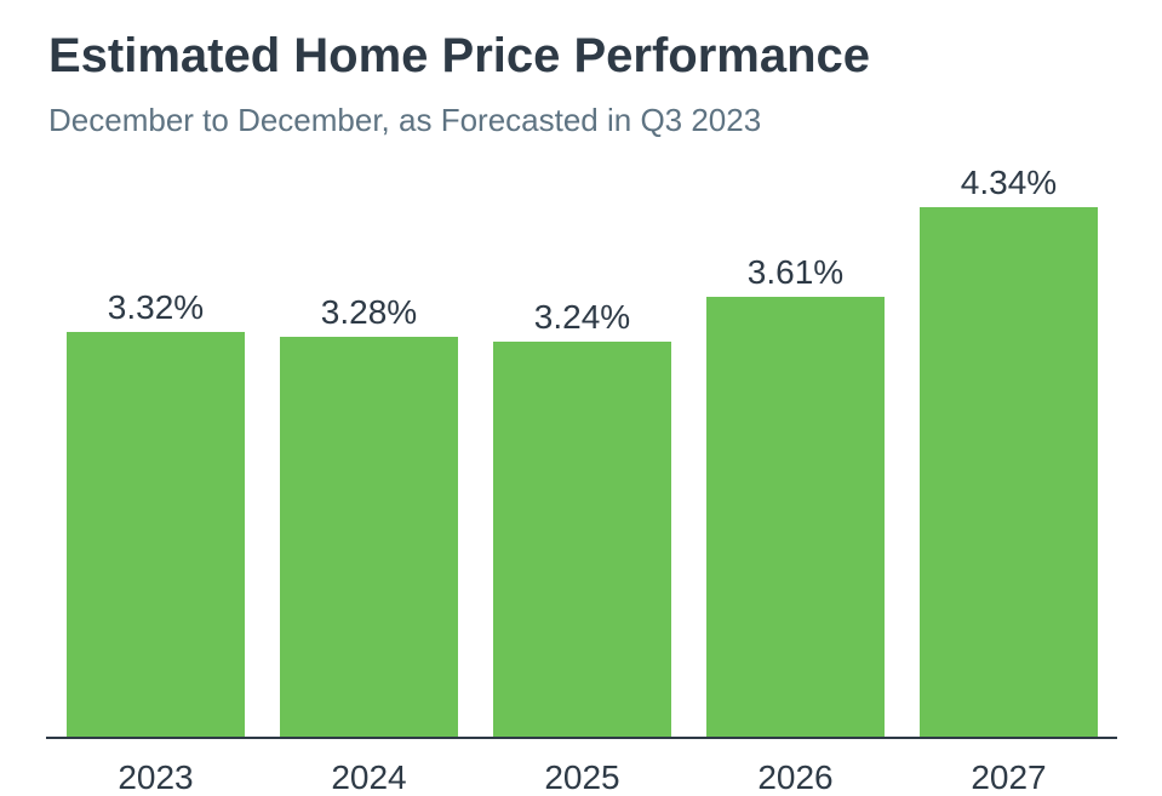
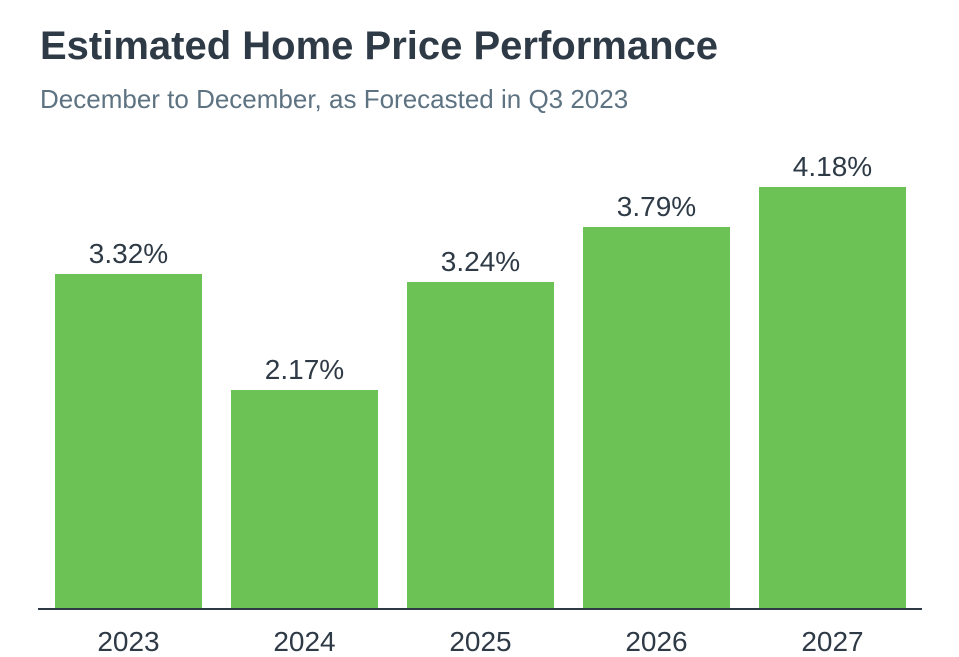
2024: 3.28% -> 2.17%
2026: 3.61% -> 3.79%
2027: 4.34% -> 4.18%
